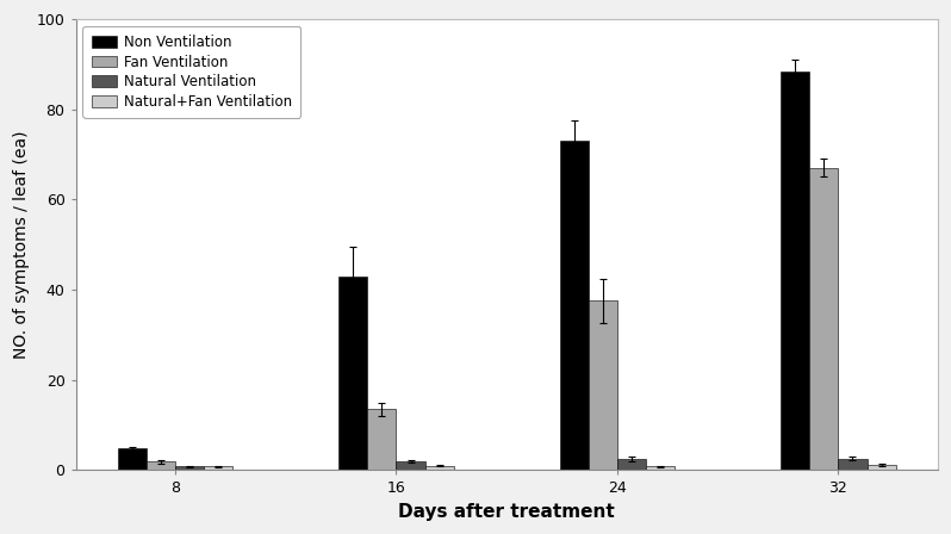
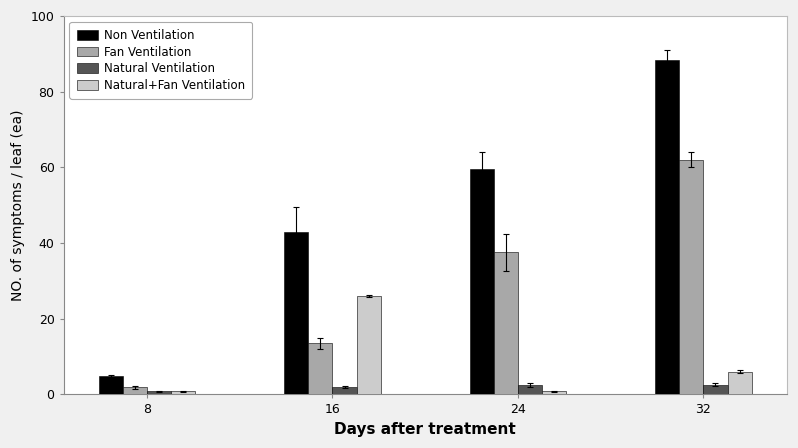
Natural+Fan Ventilation/16: 1.0 -> 26.0
Non Ventilation/24: 73.0 -> 59.5
Fan Ventilation/32: 67.0 -> 62.0
Natural+Fan Ventilation/32: 1.2 -> 6.0
